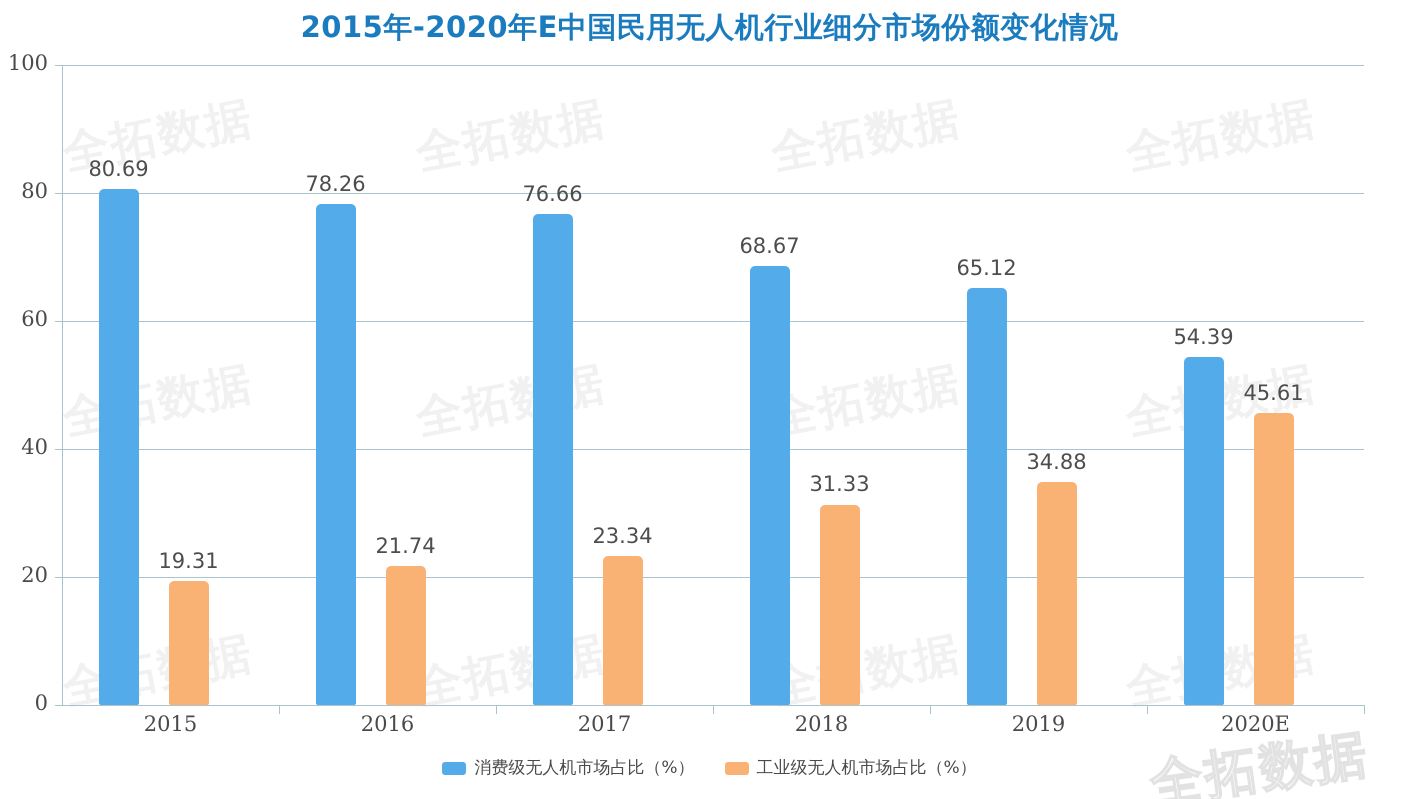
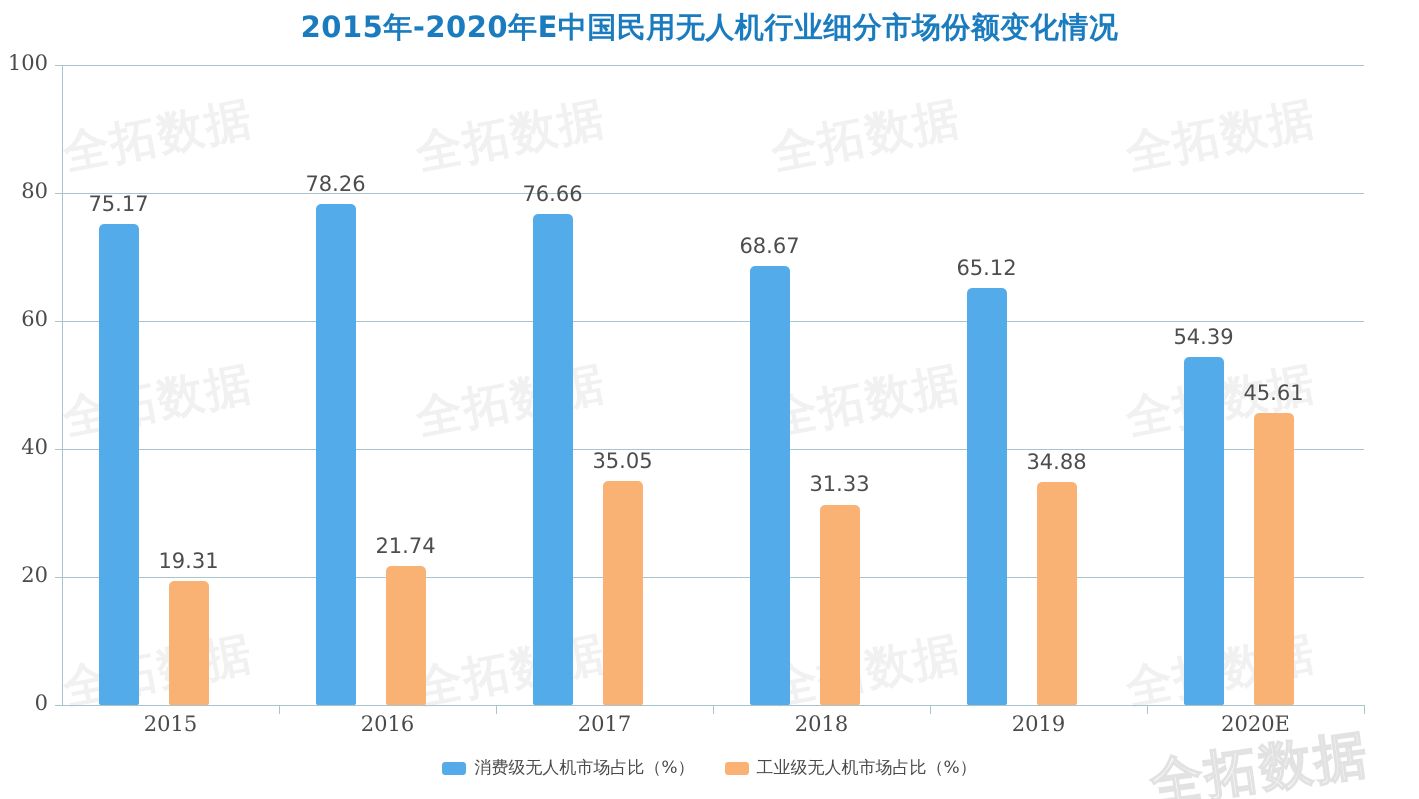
消费级无人机市场占比（%）/2015: 80.69 -> 75.17
工业级无人机市场占比（%）/2017: 23.34 -> 35.05
